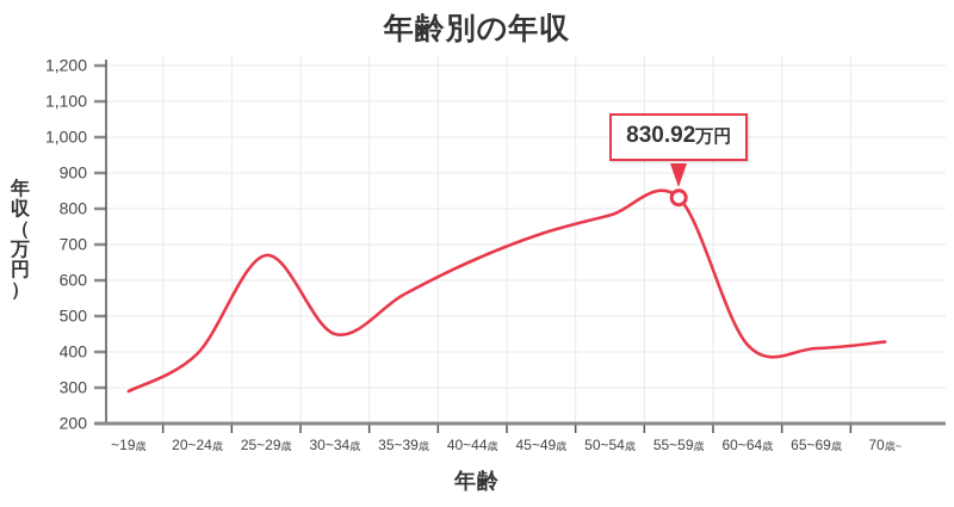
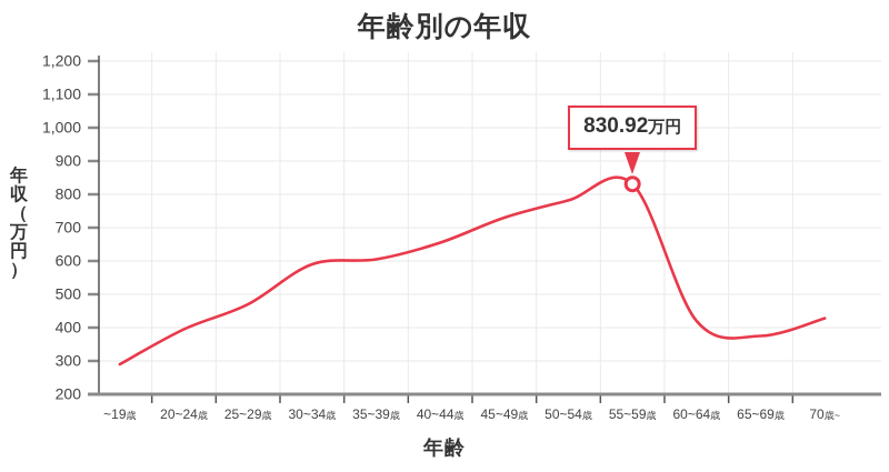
25~29歳: 670 -> 470
30~34歳: 450 -> 590
35~39歳: 560 -> 600
65~69歳: 410 -> 380
